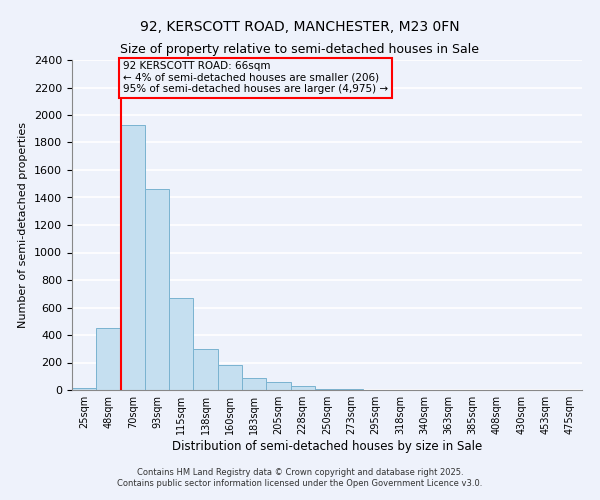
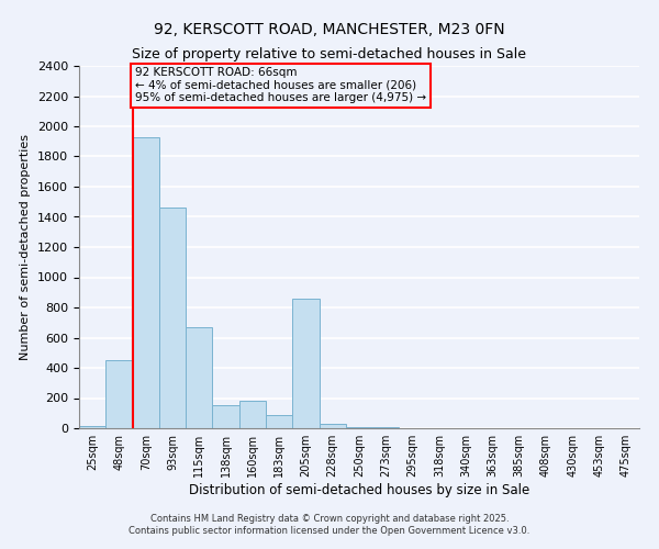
138sqm: 300 -> 150
205sqm: 60 -> 860
